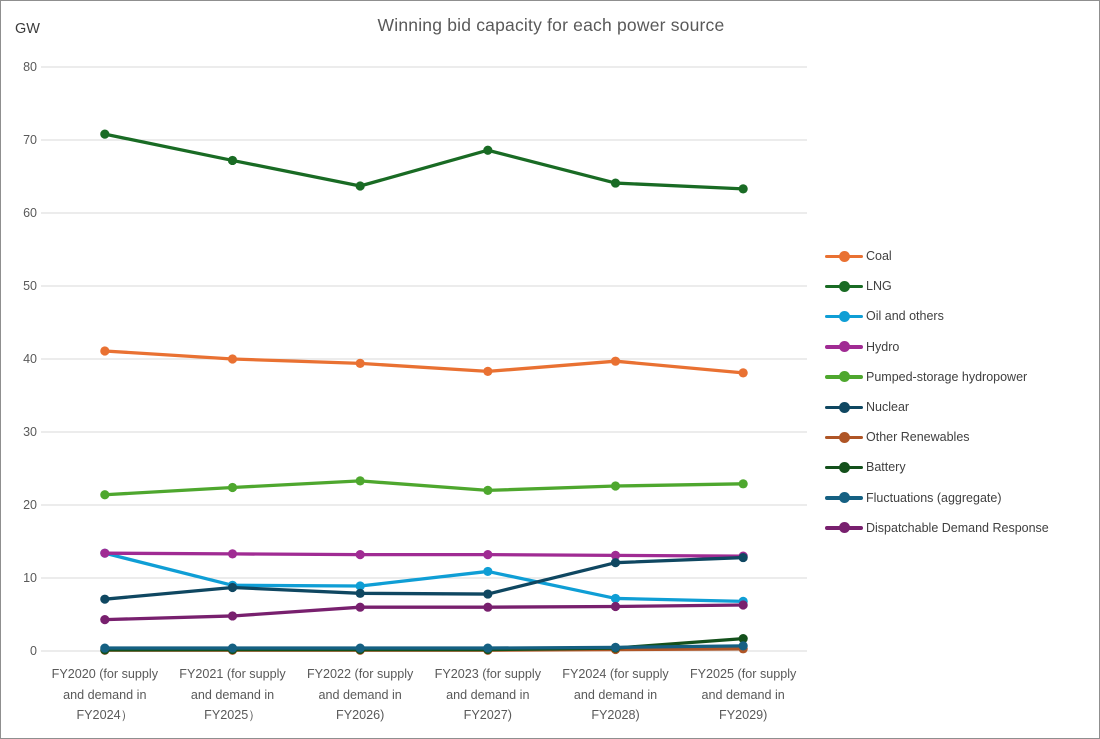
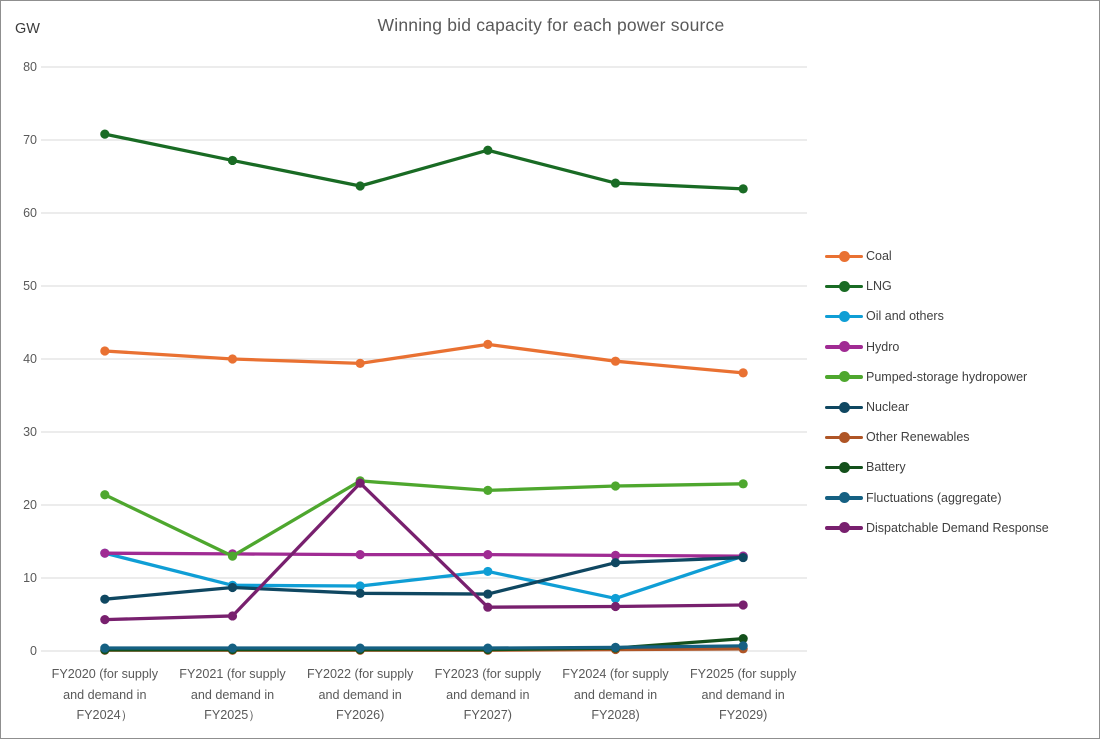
Pumped-storage hydropower/FY2021 (for supply and demand in FY2025）: 22 -> 13
Dispatchable Demand Response/FY2022 (for supply and demand in FY2026): 6 -> 23
Coal/FY2023 (for supply and demand in FY2027): 38 -> 42
Oil and others/FY2025 (for supply and demand in FY2029): 7 -> 13
